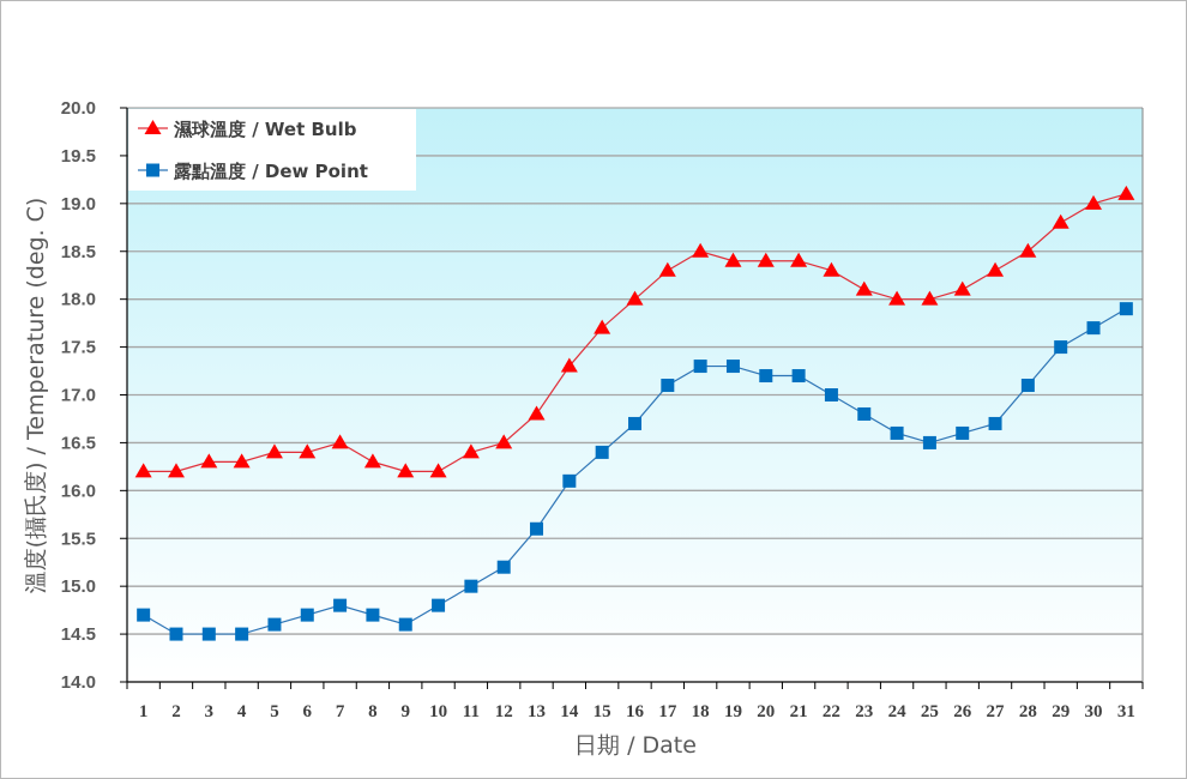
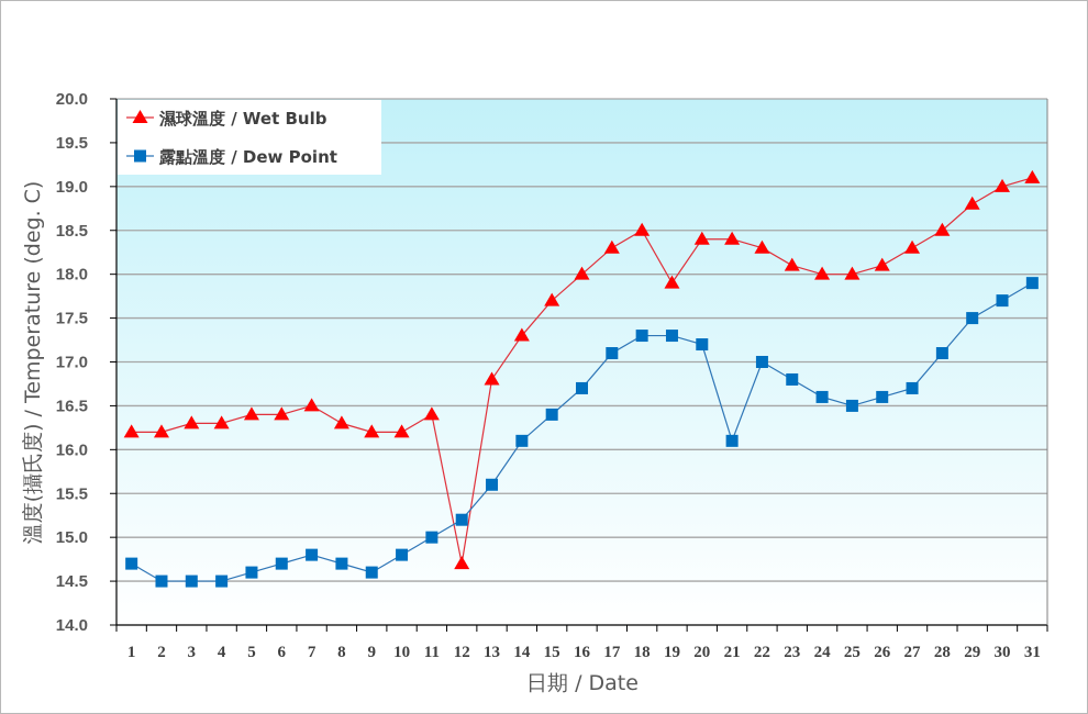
濕球溫度 / Wet Bulb/12: 16.5 -> 14.7
濕球溫度 / Wet Bulb/19: 18.4 -> 17.9
露點溫度 / Dew Point/21: 17.2 -> 16.1
